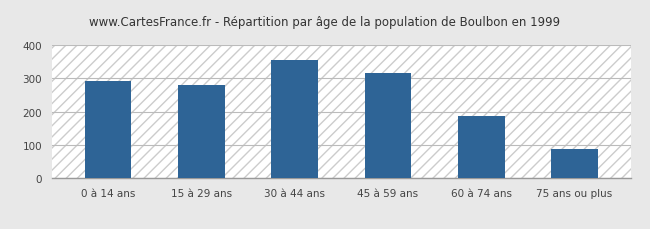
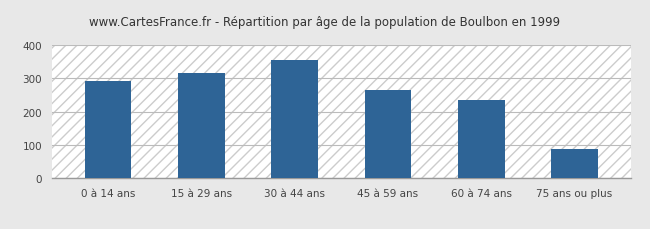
15 à 29 ans: 281 -> 315
45 à 59 ans: 315 -> 265
60 à 74 ans: 187 -> 235
